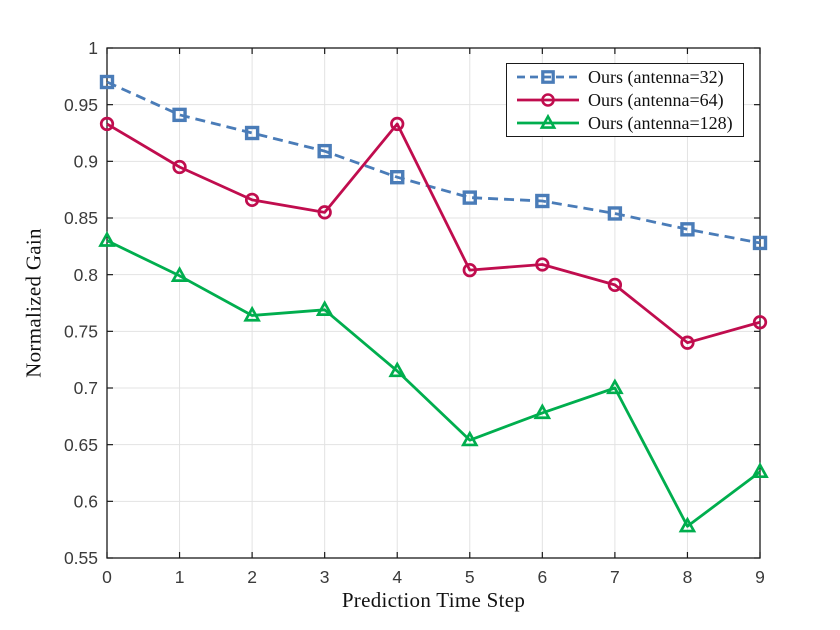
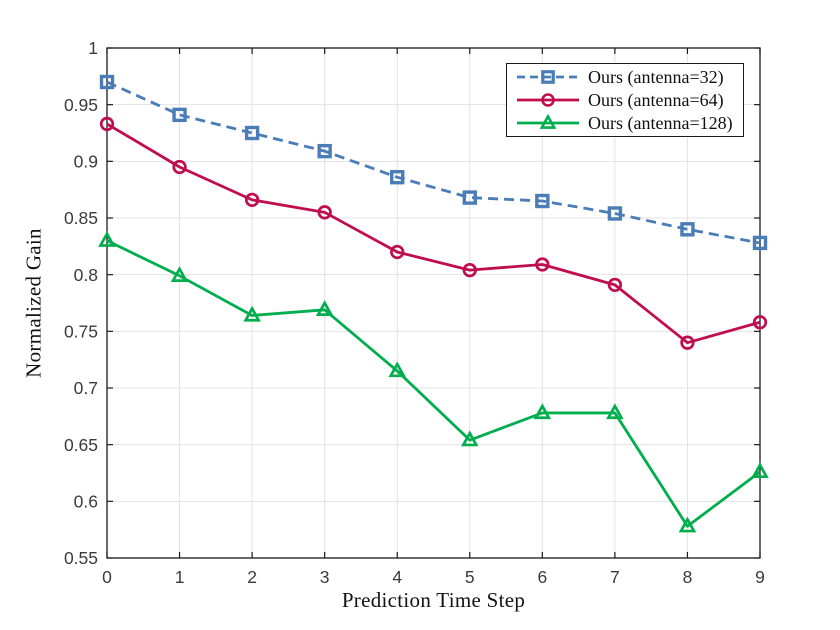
Ours (antenna=64)/4: 0.933 -> 0.820
Ours (antenna=128)/7: 0.700 -> 0.678
